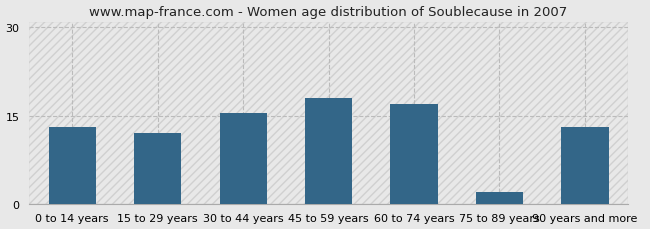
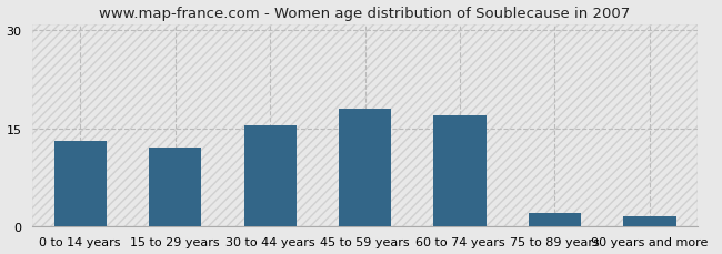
90 years and more: 13.0 -> 1.5
